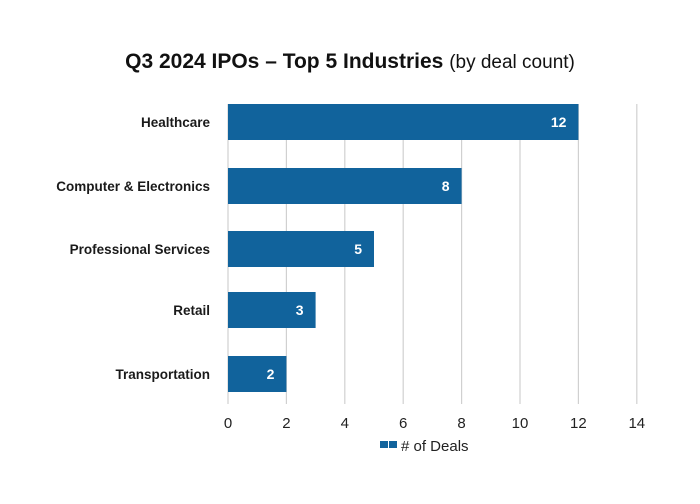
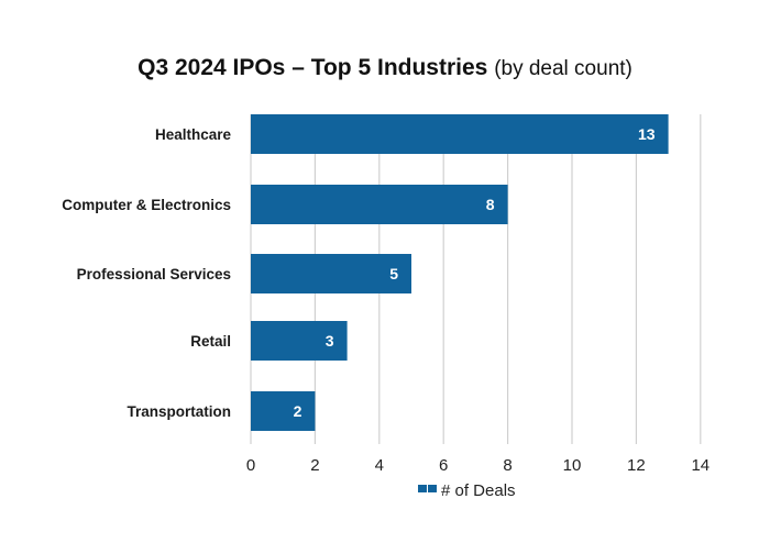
Healthcare: 12 -> 13
